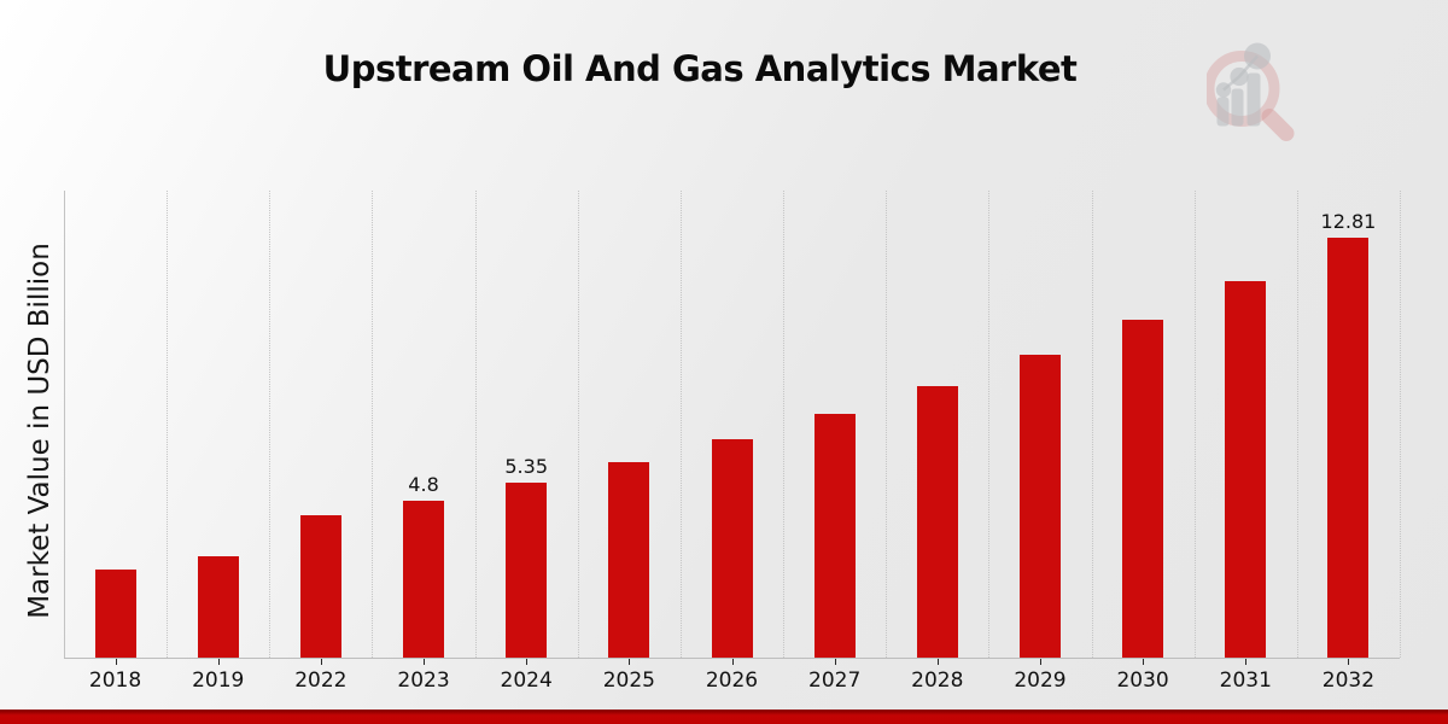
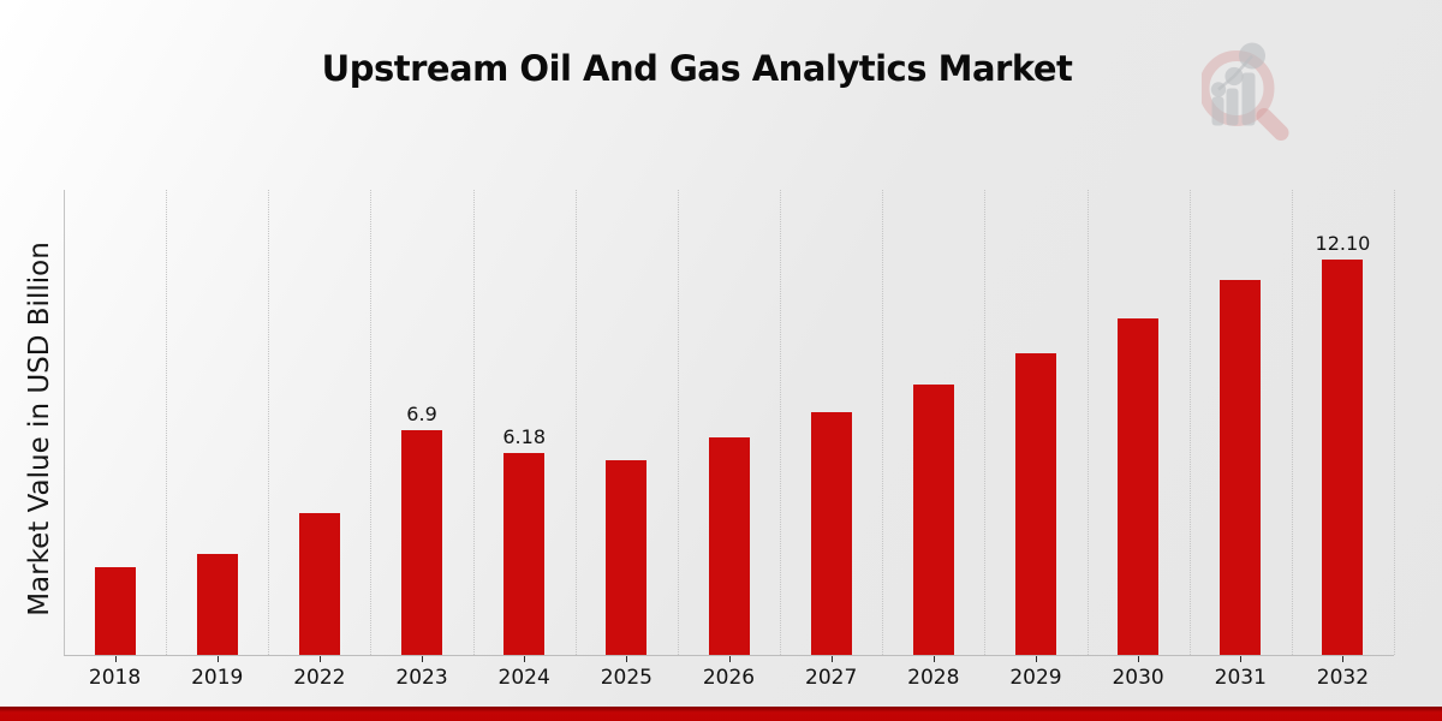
2023: 4.8 -> 6.9
2024: 5.35 -> 6.18
2032: 12.81 -> 12.10
